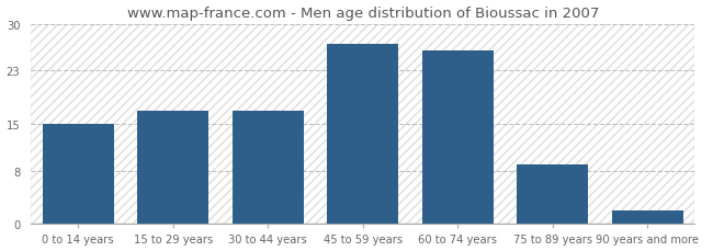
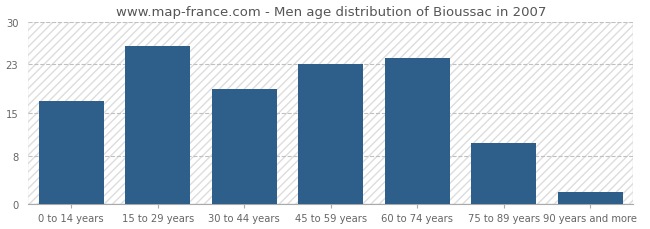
0 to 14 years: 15 -> 17
15 to 29 years: 17 -> 26
30 to 44 years: 17 -> 19
45 to 59 years: 27 -> 23
60 to 74 years: 26 -> 24
75 to 89 years: 9 -> 10
